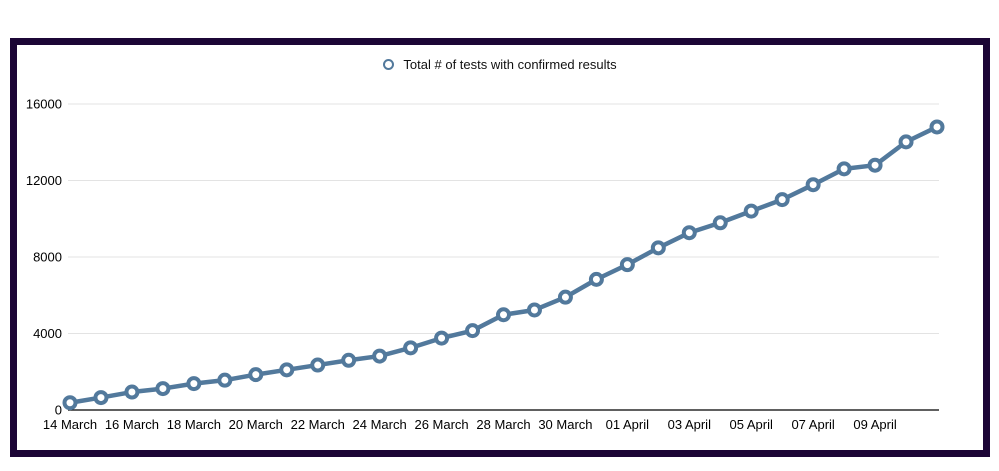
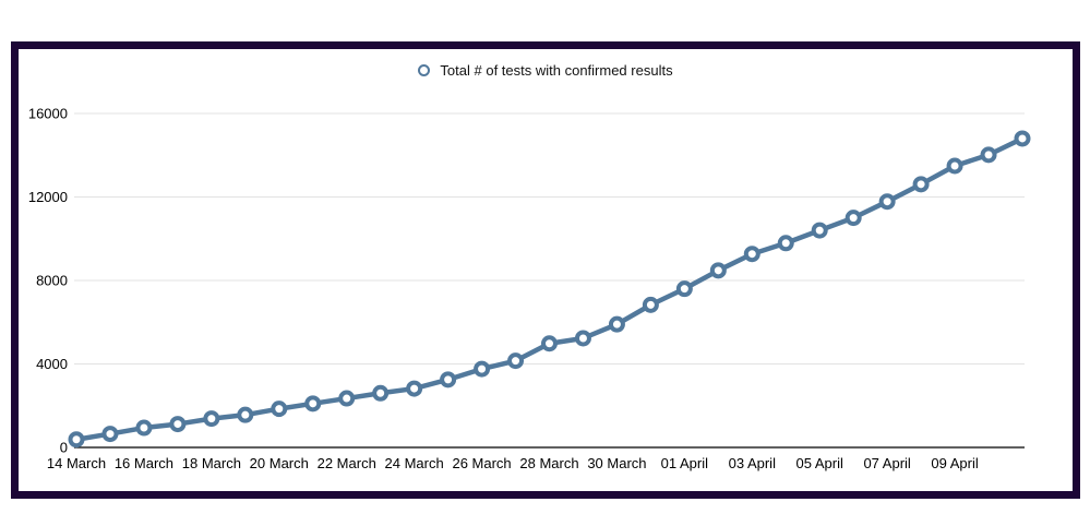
09 April: 12800 -> 13500
